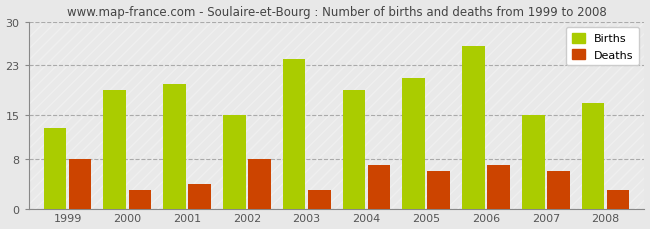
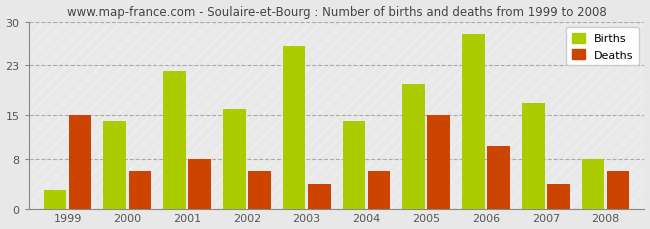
Births/1999: 13 -> 3
Deaths/1999: 8 -> 15
Births/2000: 19 -> 14
Deaths/2000: 3 -> 6
Births/2001: 20 -> 22
Deaths/2001: 4 -> 8
Births/2002: 15 -> 16
Deaths/2002: 8 -> 6
Births/2003: 24 -> 26
Deaths/2003: 3 -> 4
Births/2004: 19 -> 14
Deaths/2004: 7 -> 6
Births/2005: 21 -> 20
Deaths/2005: 6 -> 15
Births/2006: 26 -> 28
Deaths/2006: 7 -> 10
Births/2007: 15 -> 17
Deaths/2007: 6 -> 4
Births/2008: 17 -> 8
Deaths/2008: 3 -> 6
